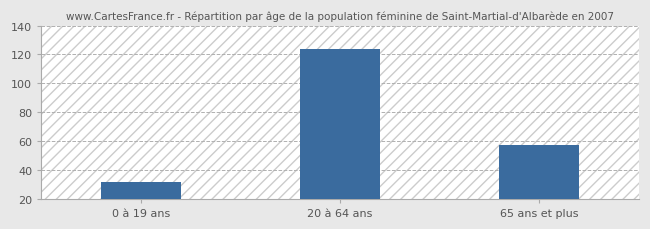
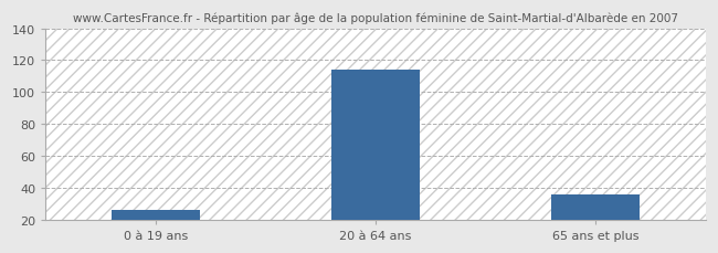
0 à 19 ans: 32 -> 26
20 à 64 ans: 124 -> 114
65 ans et plus: 57 -> 36
